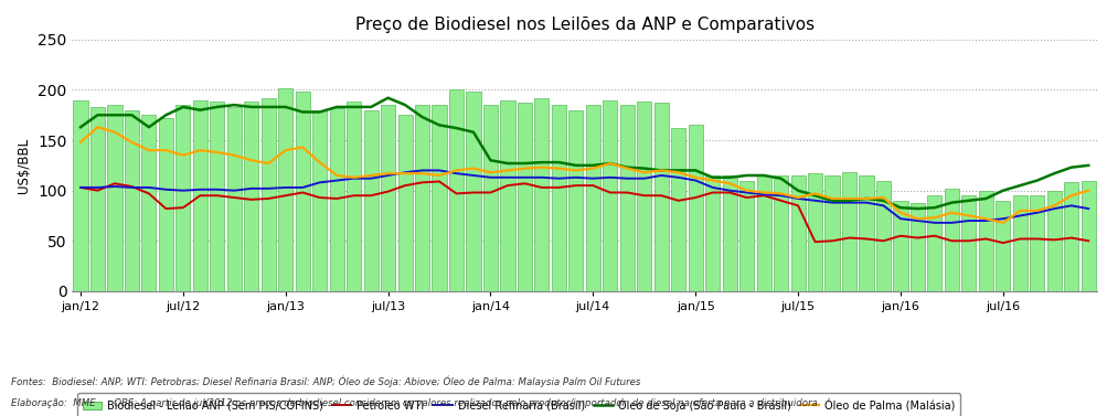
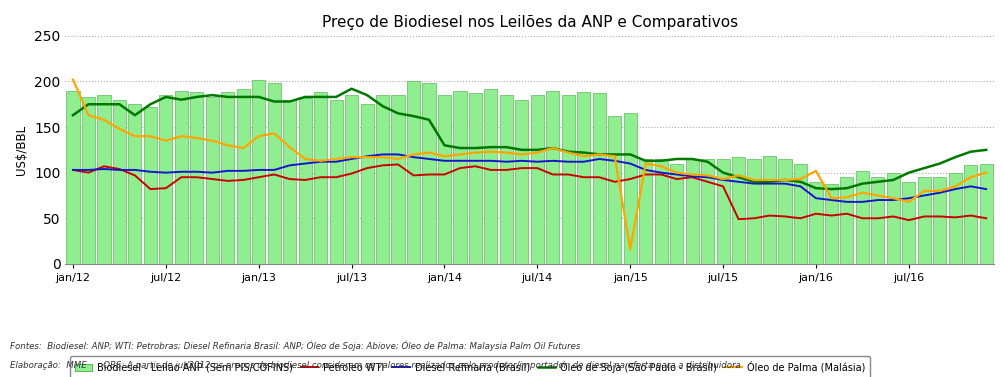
Óleo de Palma (Malásia)/jan/12: 148 -> 202
Óleo de Palma (Malásia)/jan/15: 113 -> 16
Óleo de Palma (Malásia)/jan/16: 78 -> 102
